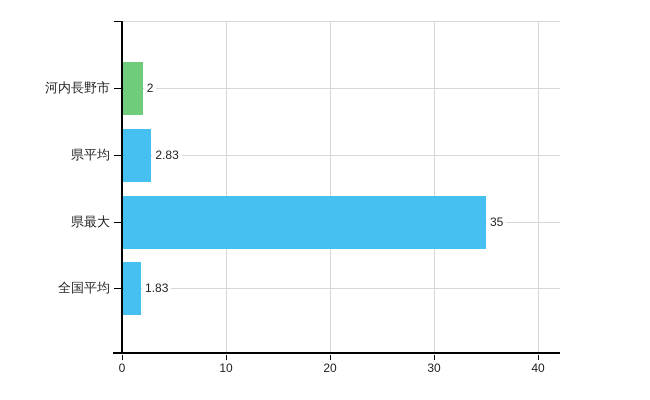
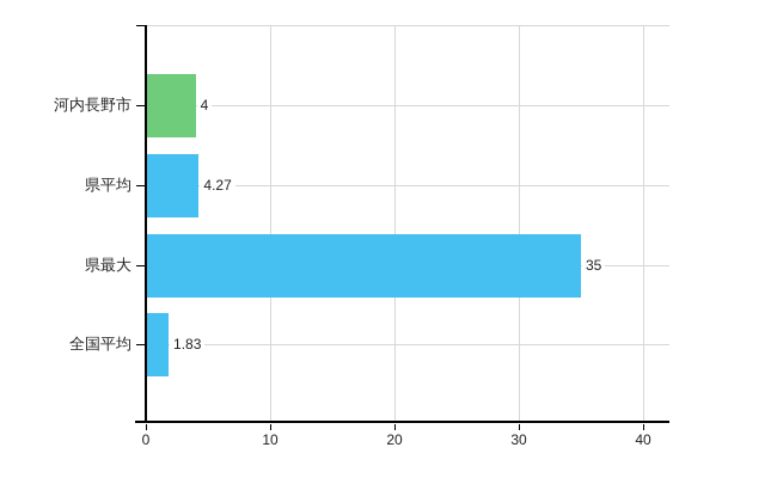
河内長野市: 2 -> 4
県平均: 2.83 -> 4.27
